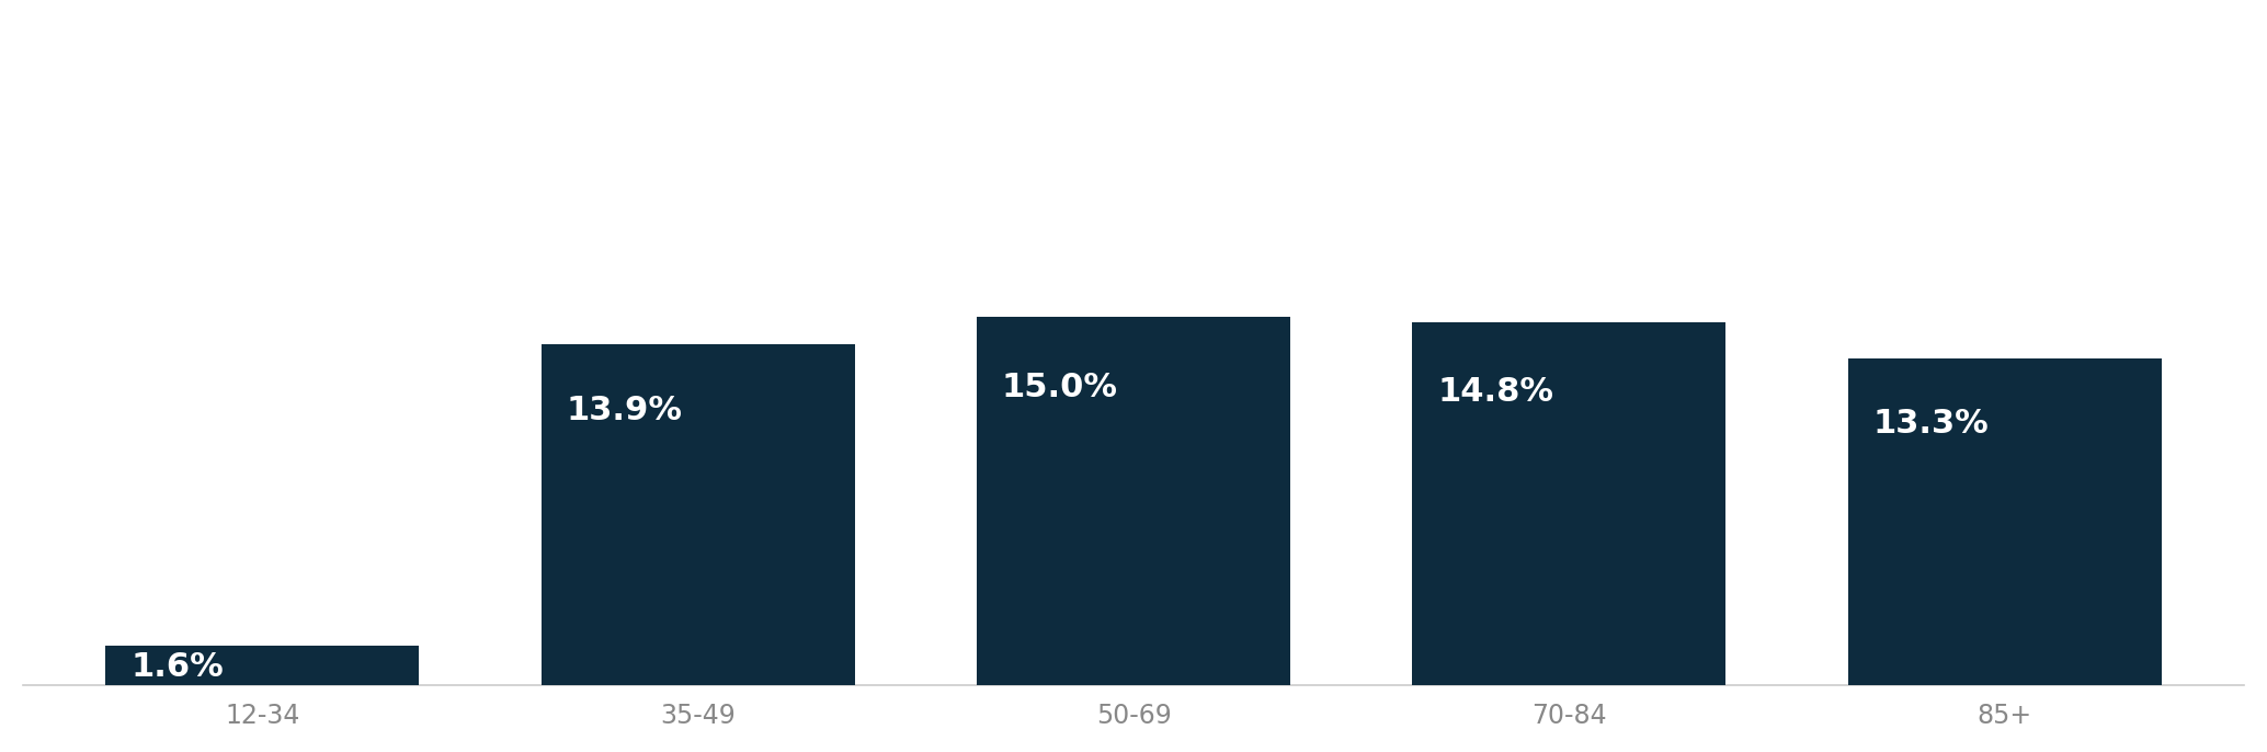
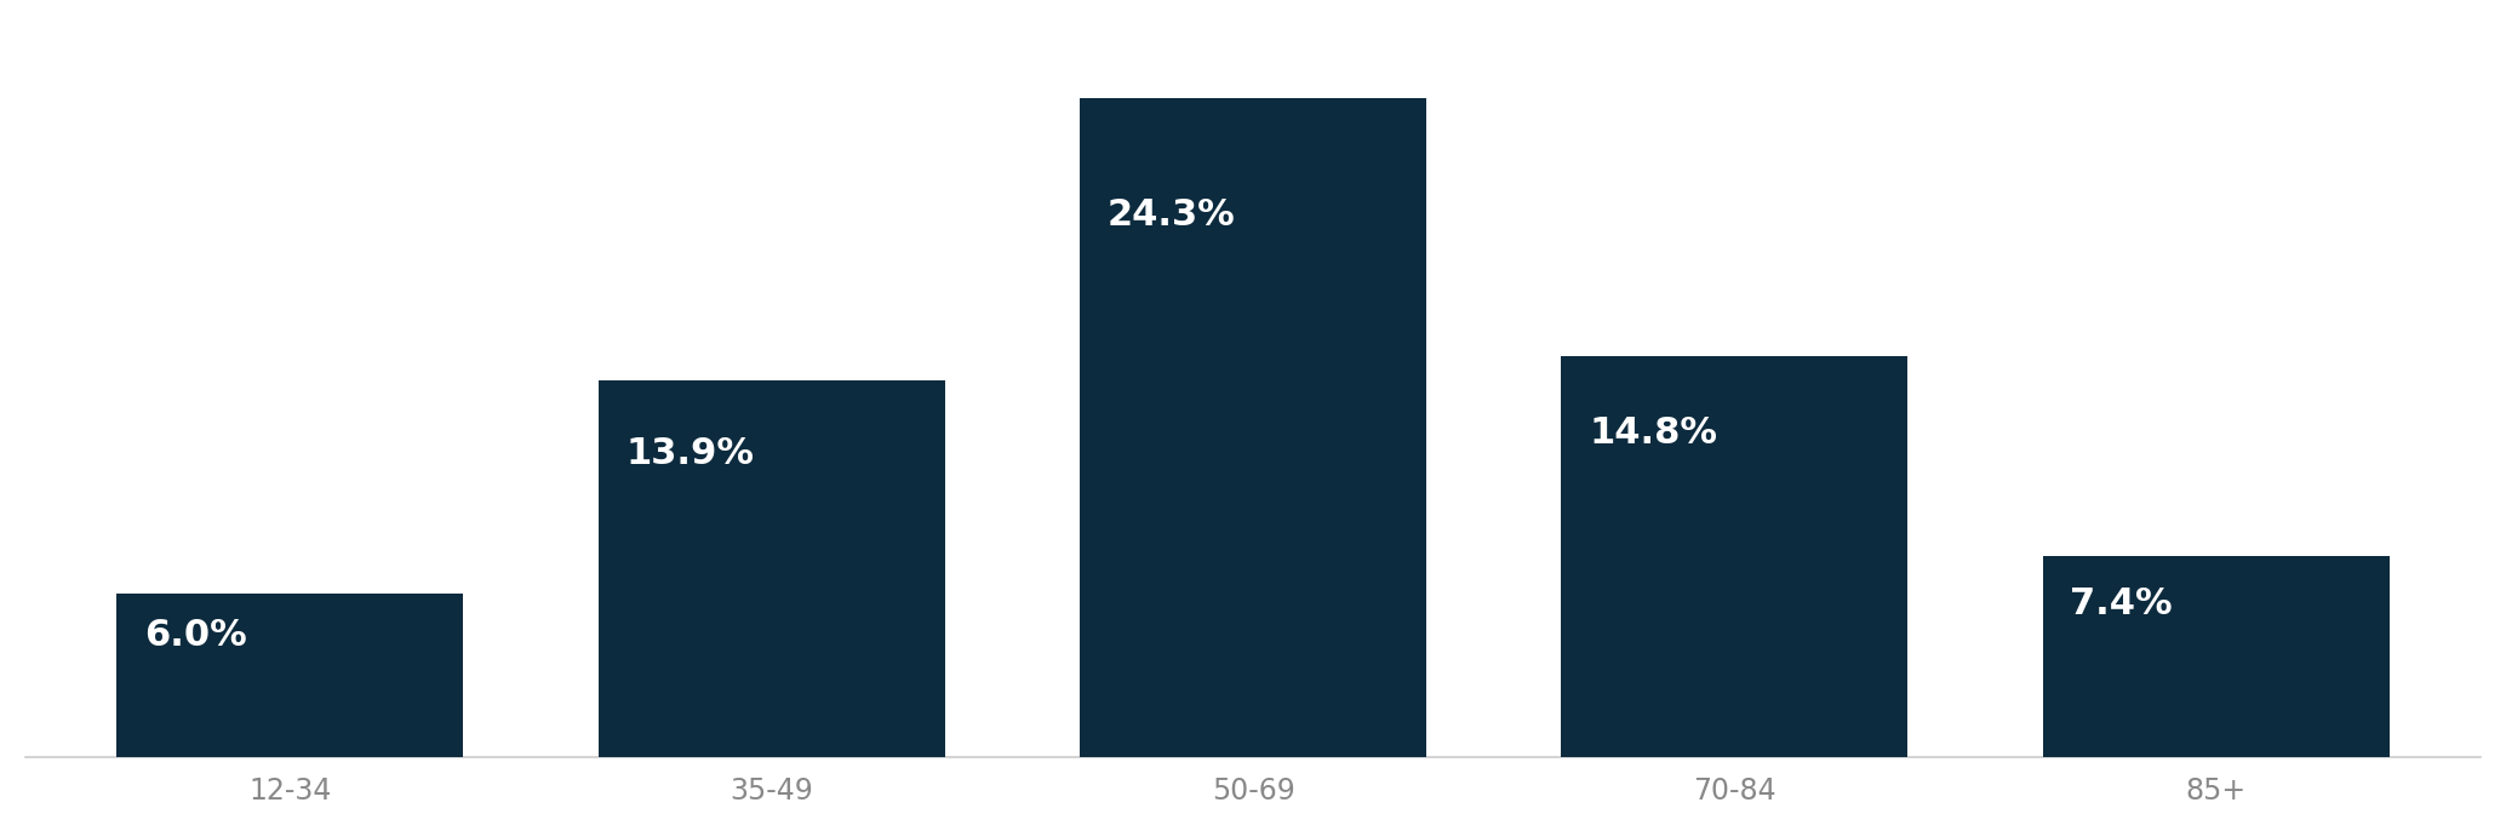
12-34: 1.6% -> 6.0%
50-69: 15.0% -> 24.3%
85+: 13.3% -> 7.4%
